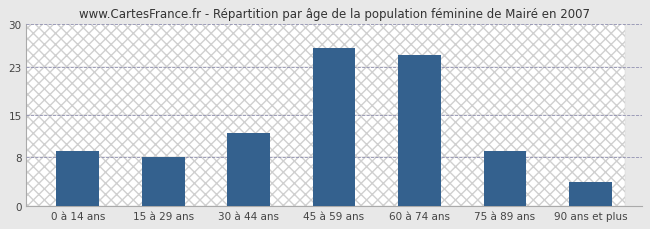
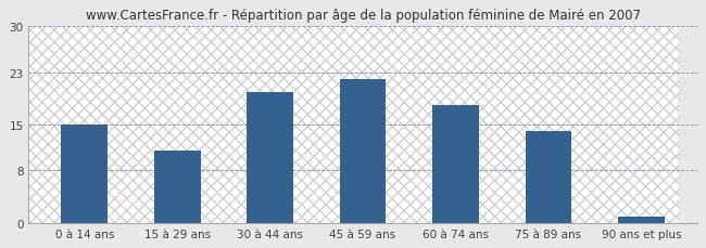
0 à 14 ans: 9 -> 15
15 à 29 ans: 8 -> 11
30 à 44 ans: 12 -> 20
45 à 59 ans: 26 -> 22
60 à 74 ans: 25 -> 18
75 à 89 ans: 9 -> 14
90 ans et plus: 4 -> 1
